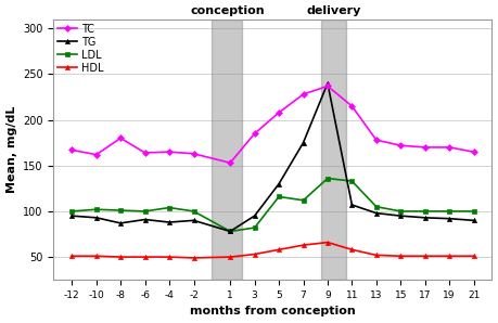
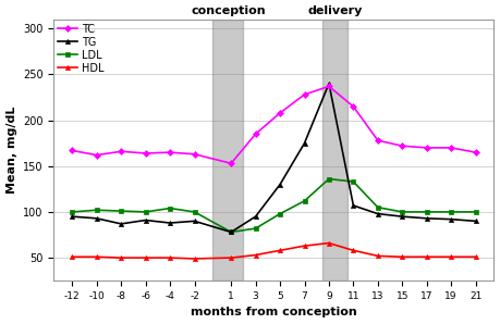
TC/-8: 180 -> 166
LDL/5: 116 -> 98
